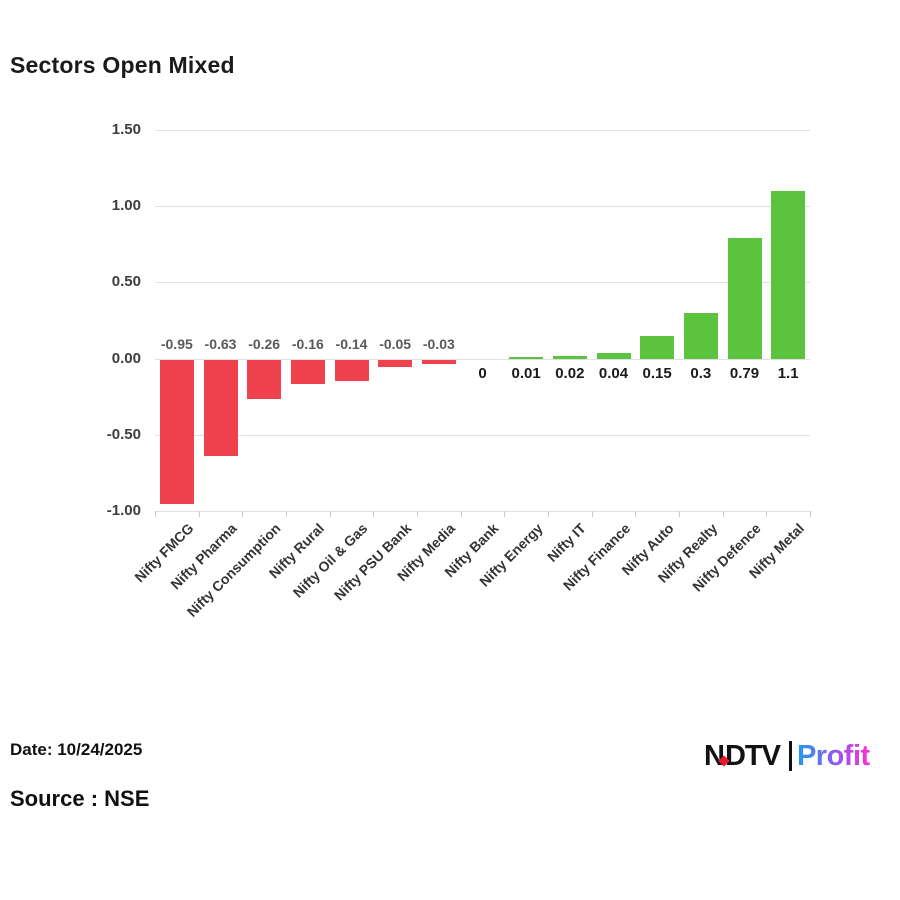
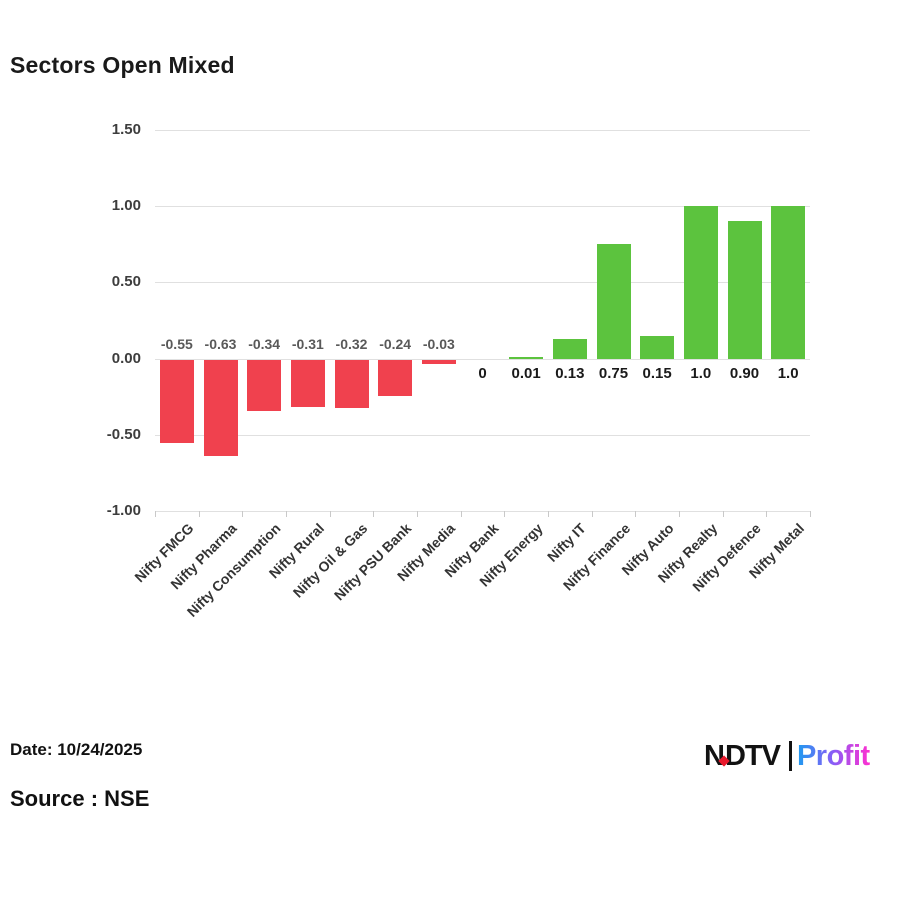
Nifty FMCG: -0.95 -> -0.55
Nifty Consumption: -0.26 -> -0.34
Nifty Rural: -0.16 -> -0.31
Nifty Oil & Gas: -0.14 -> -0.32
Nifty PSU Bank: -0.05 -> -0.24
Nifty IT: 0.02 -> 0.13
Nifty Finance: 0.04 -> 0.75
Nifty Realty: 0.3 -> 1.0
Nifty Defence: 0.79 -> 0.90
Nifty Metal: 1.1 -> 1.0
